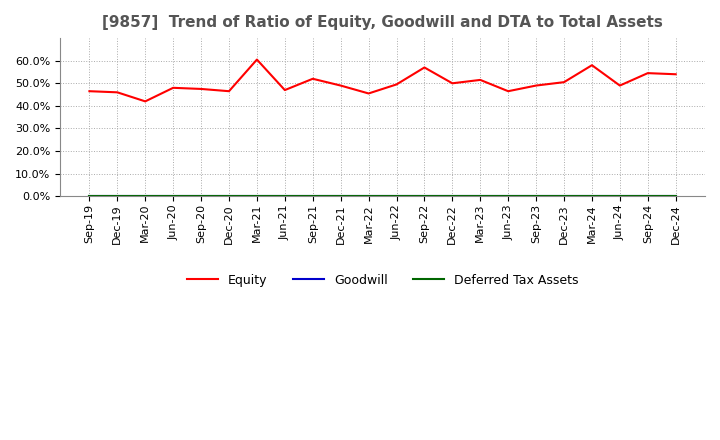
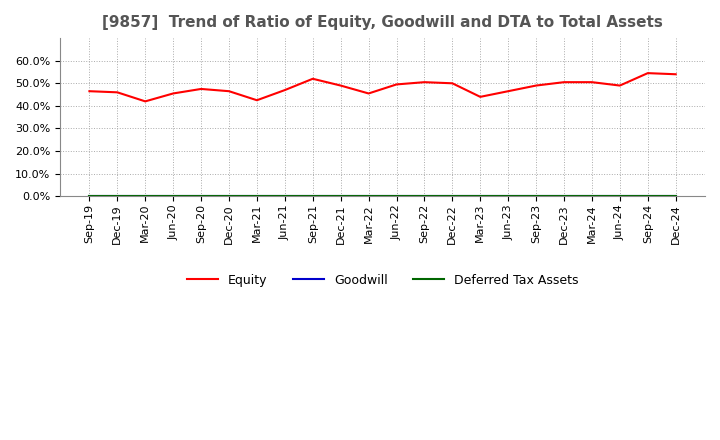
Equity/Jun-20: 48.0% -> 45.5%
Equity/Mar-21: 60.5% -> 42.5%
Equity/Sep-22: 57.0% -> 50.5%
Equity/Mar-23: 51.5% -> 44.0%
Equity/Mar-24: 58.0% -> 50.5%
